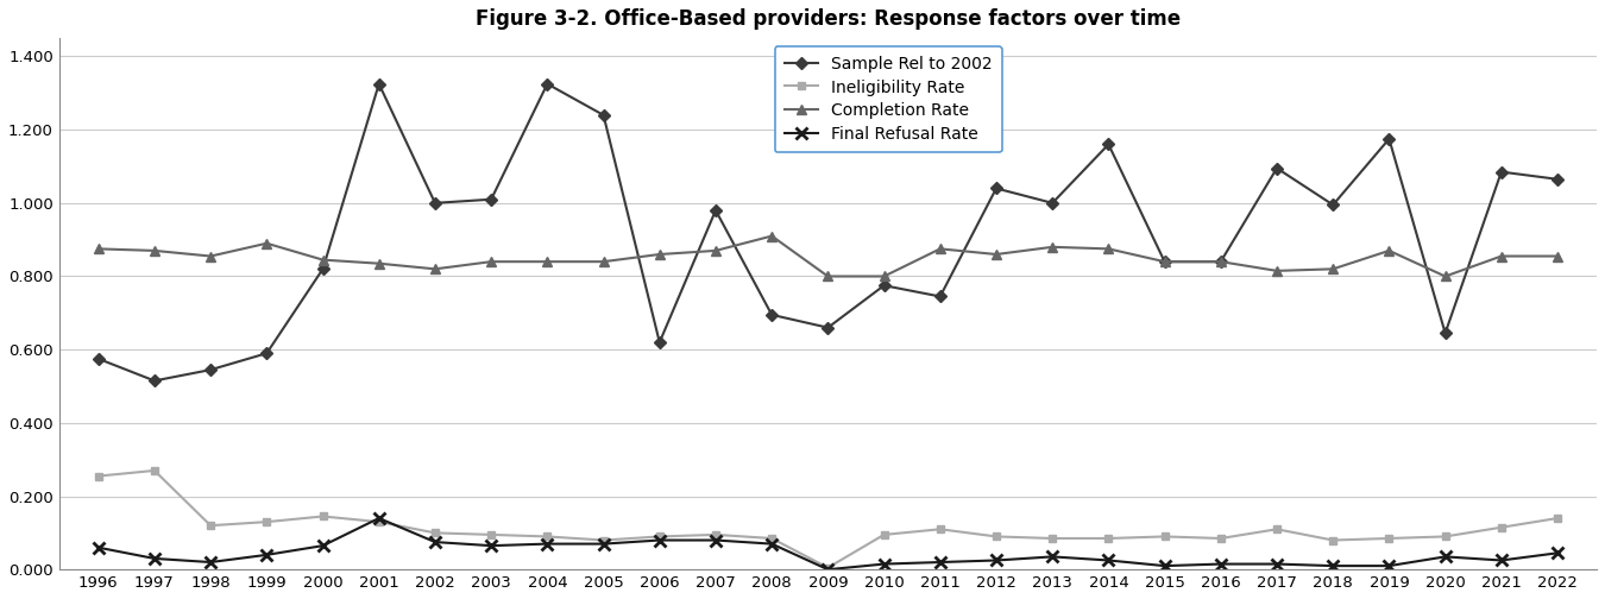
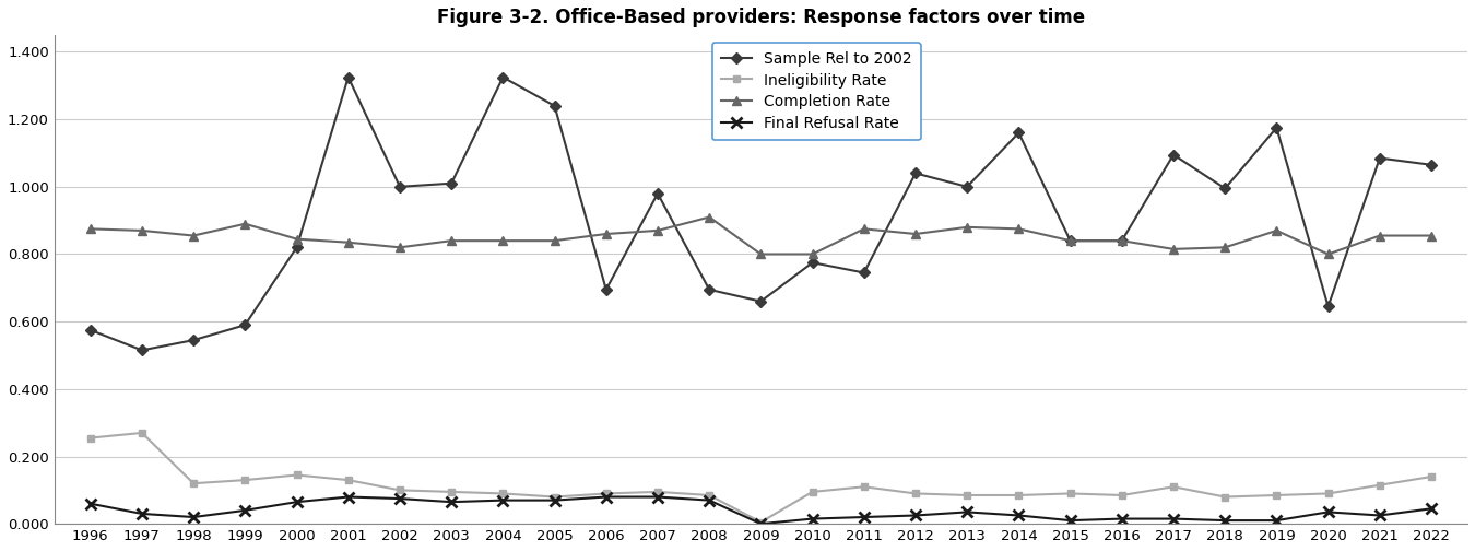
Final Refusal Rate/2001: 0.140 -> 0.080
Sample Rel to 2002/2006: 0.620 -> 0.695
